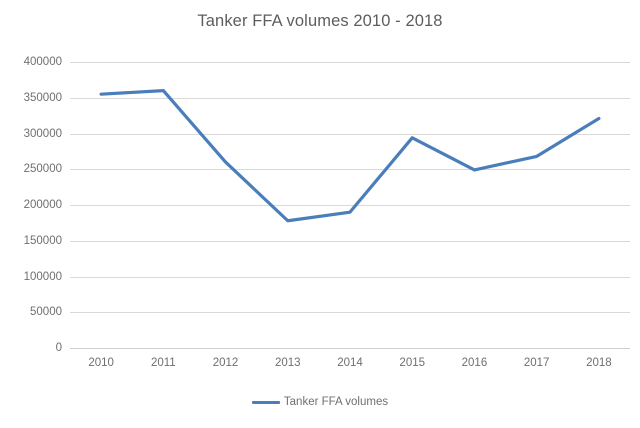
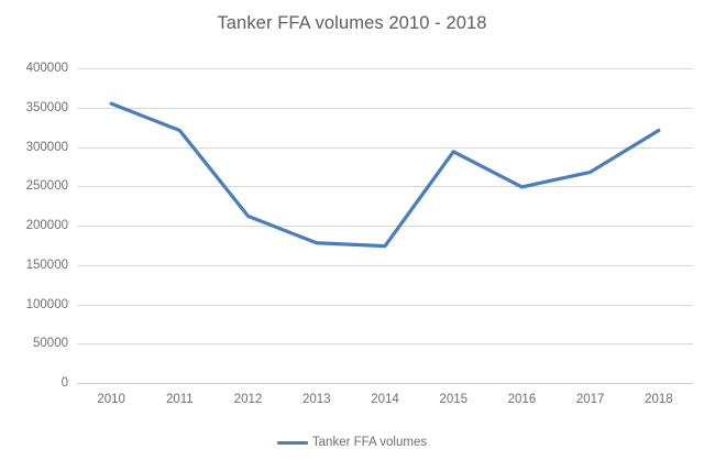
2011: 360000 -> 320000
2012: 260000 -> 210000
2014: 190000 -> 170000
